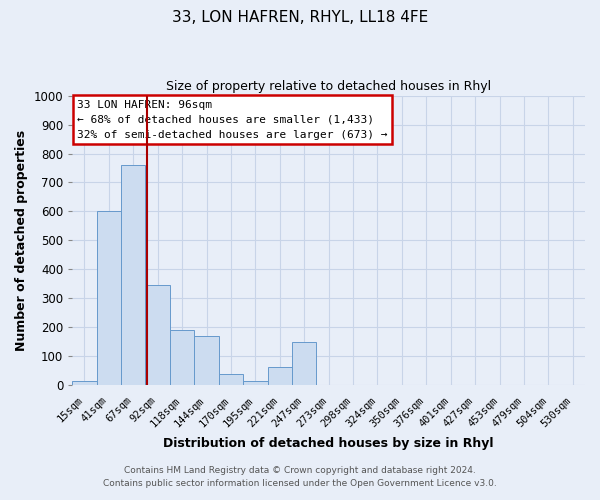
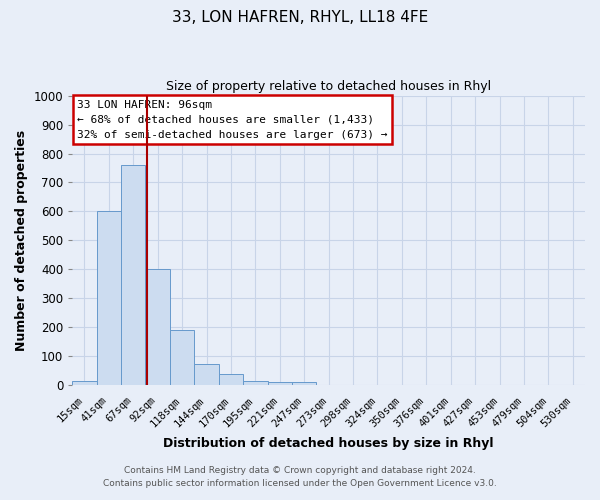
92sqm: 345 -> 400
144sqm: 170 -> 75
221sqm: 65 -> 12
247sqm: 150 -> 12
